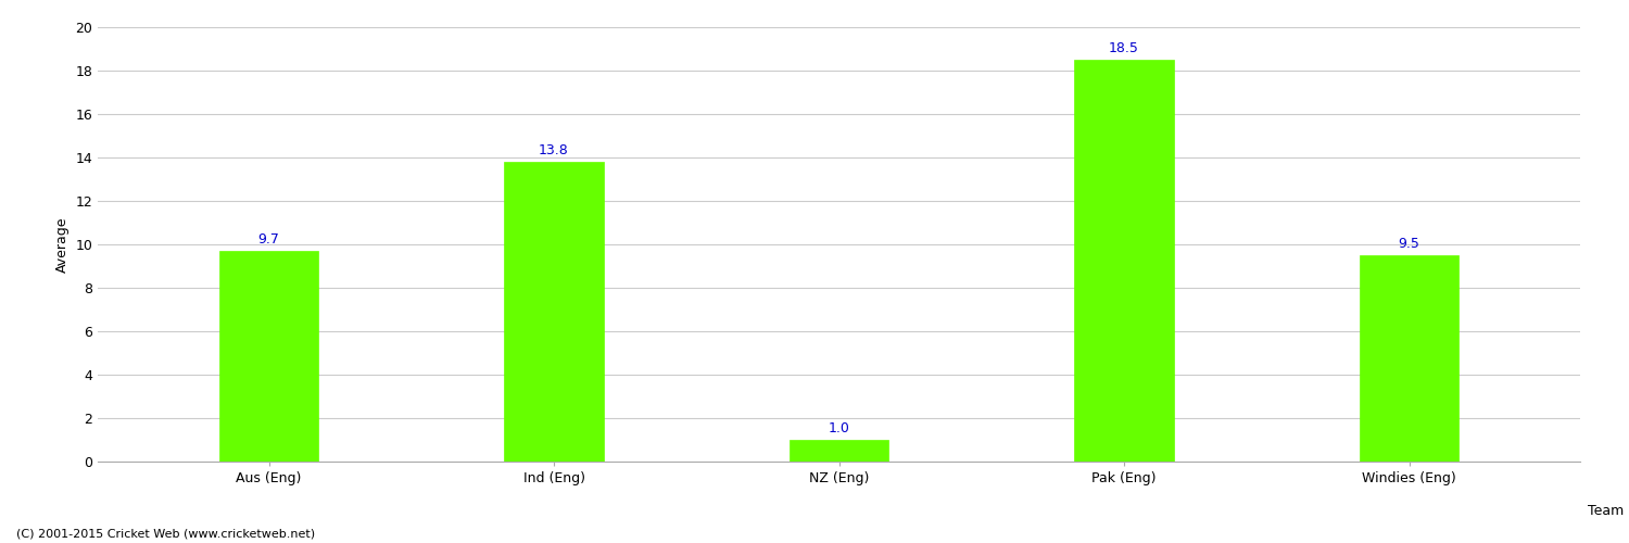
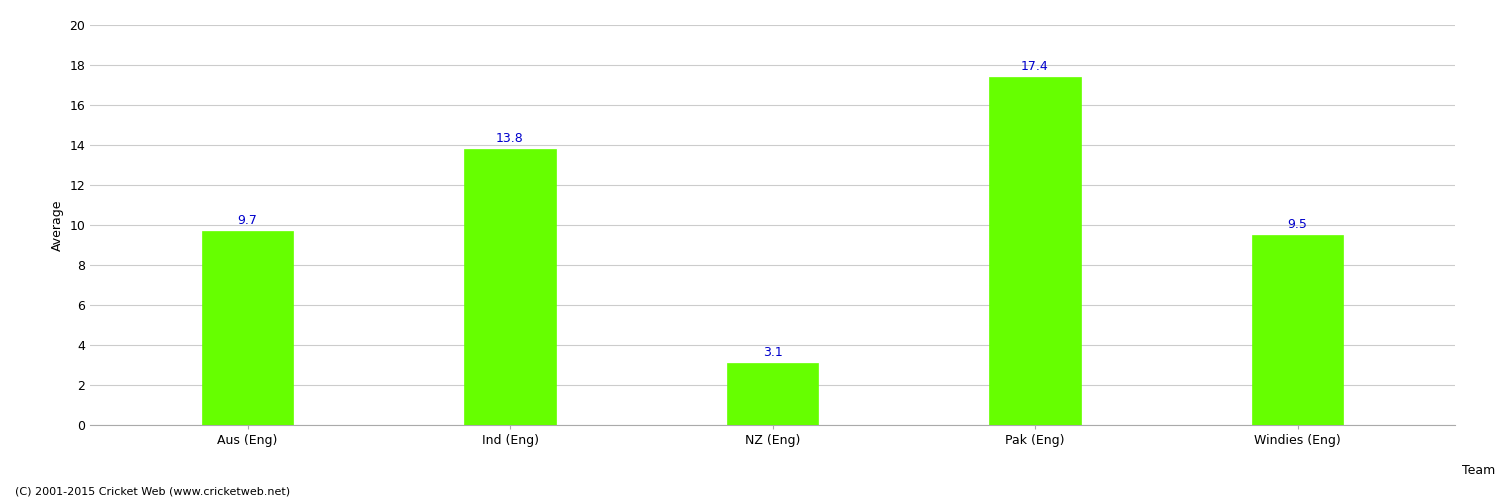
NZ (Eng): 1.0 -> 3.1
Pak (Eng): 18.5 -> 17.4
